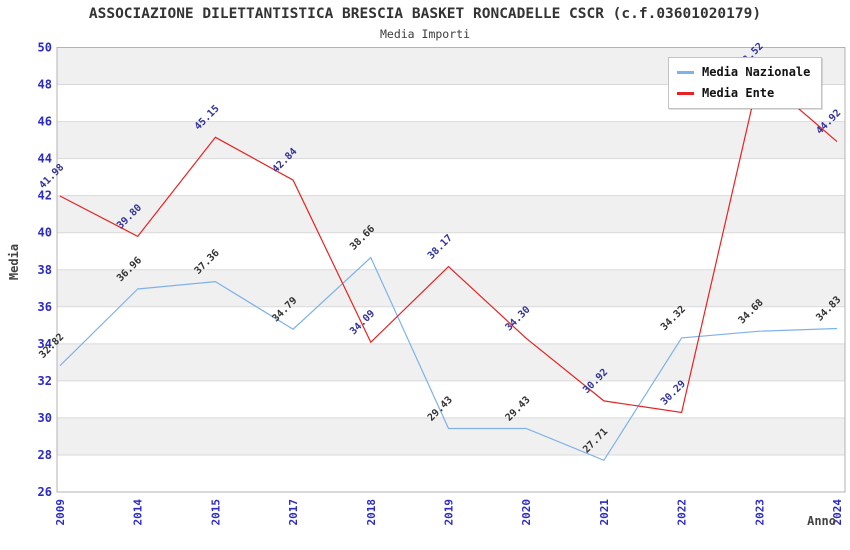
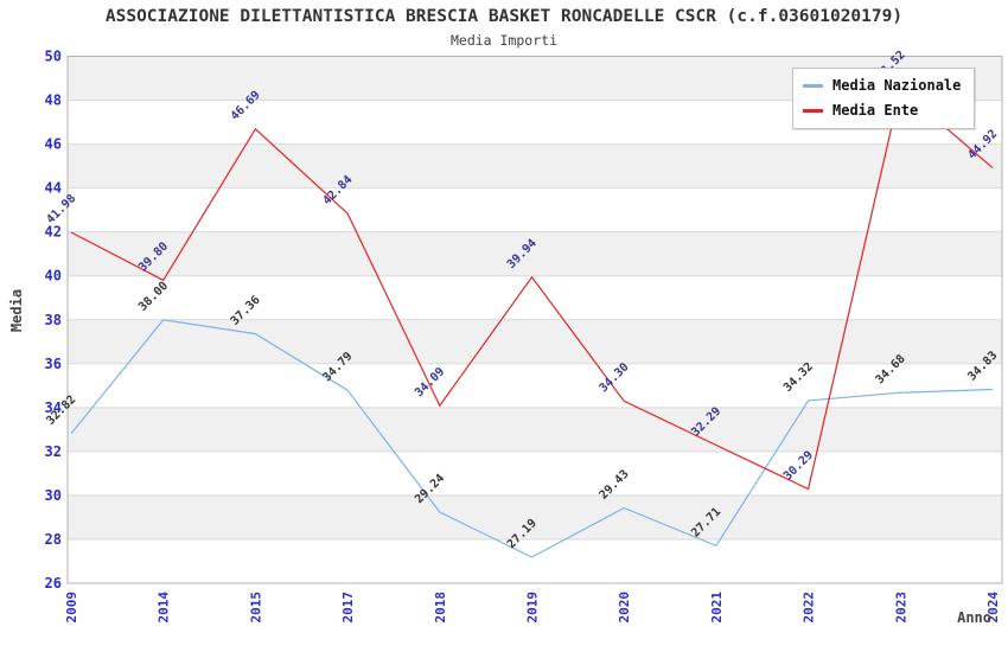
Media Nazionale/2014: 36.96 -> 38.00
Media Ente/2015: 45.15 -> 46.69
Media Nazionale/2018: 38.66 -> 29.24
Media Nazionale/2019: 29.43 -> 27.19
Media Ente/2019: 38.17 -> 39.94
Media Ente/2021: 30.92 -> 32.29
